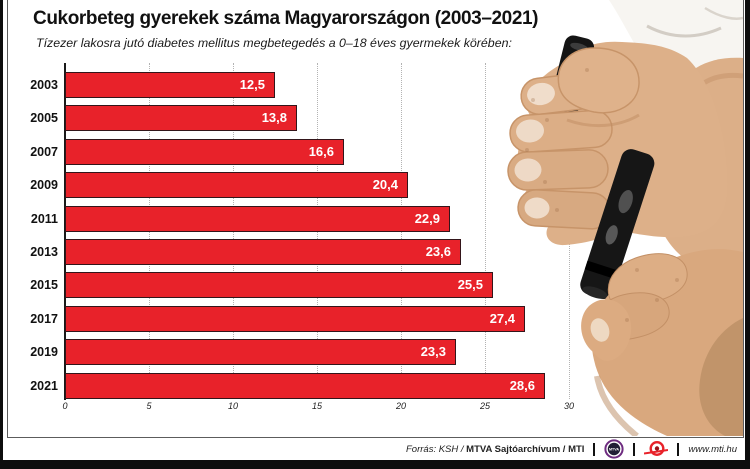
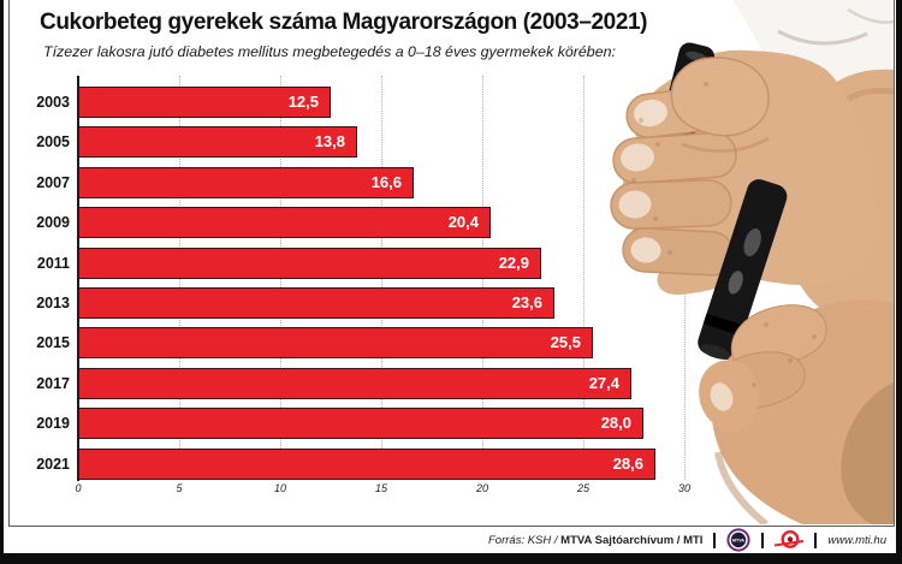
2019: 23,3 -> 28,0
